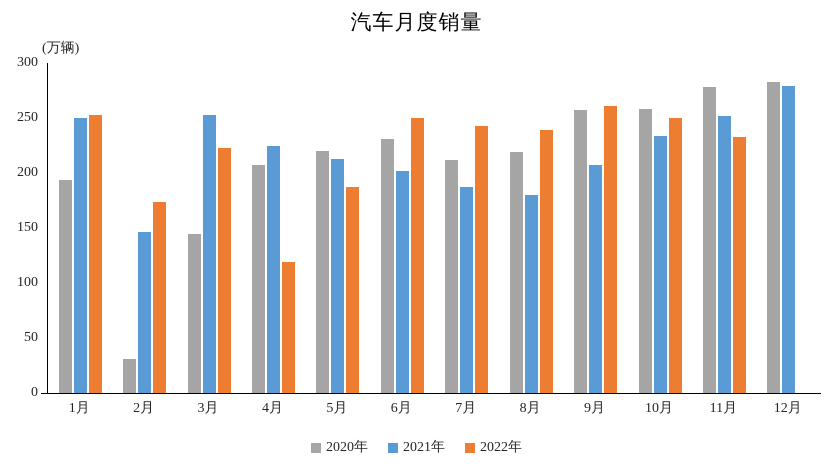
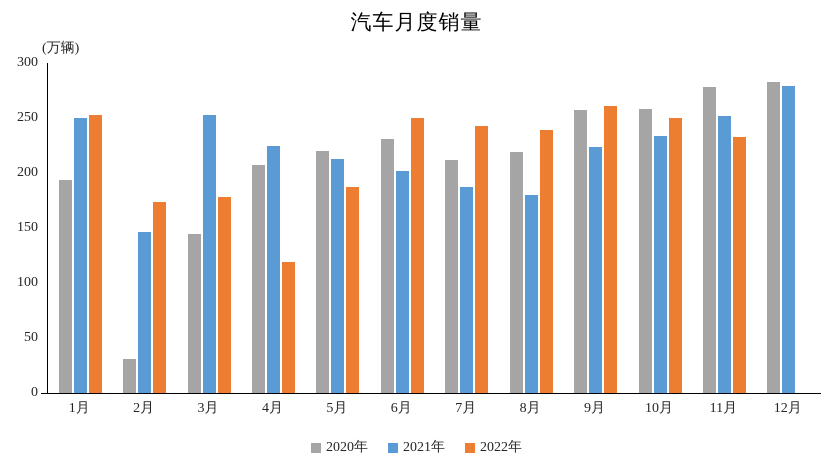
2022年/3月: 223 -> 178
2021年/9月: 207 -> 224
